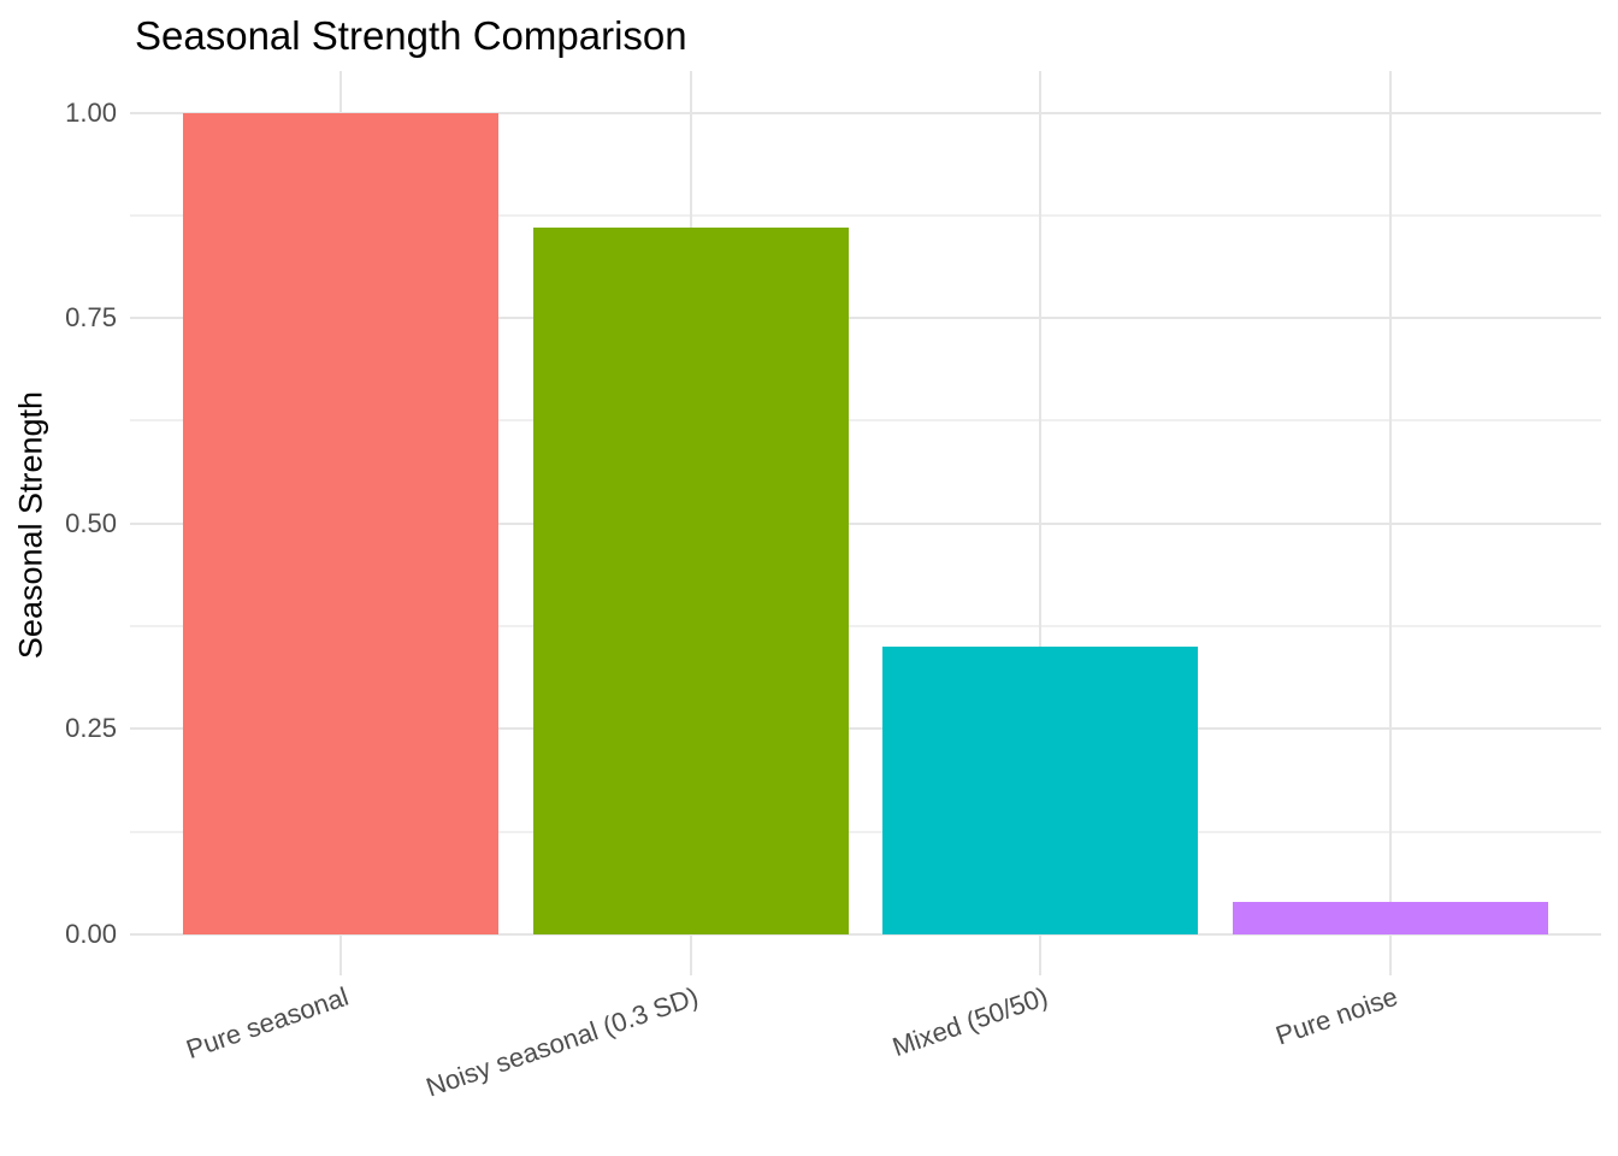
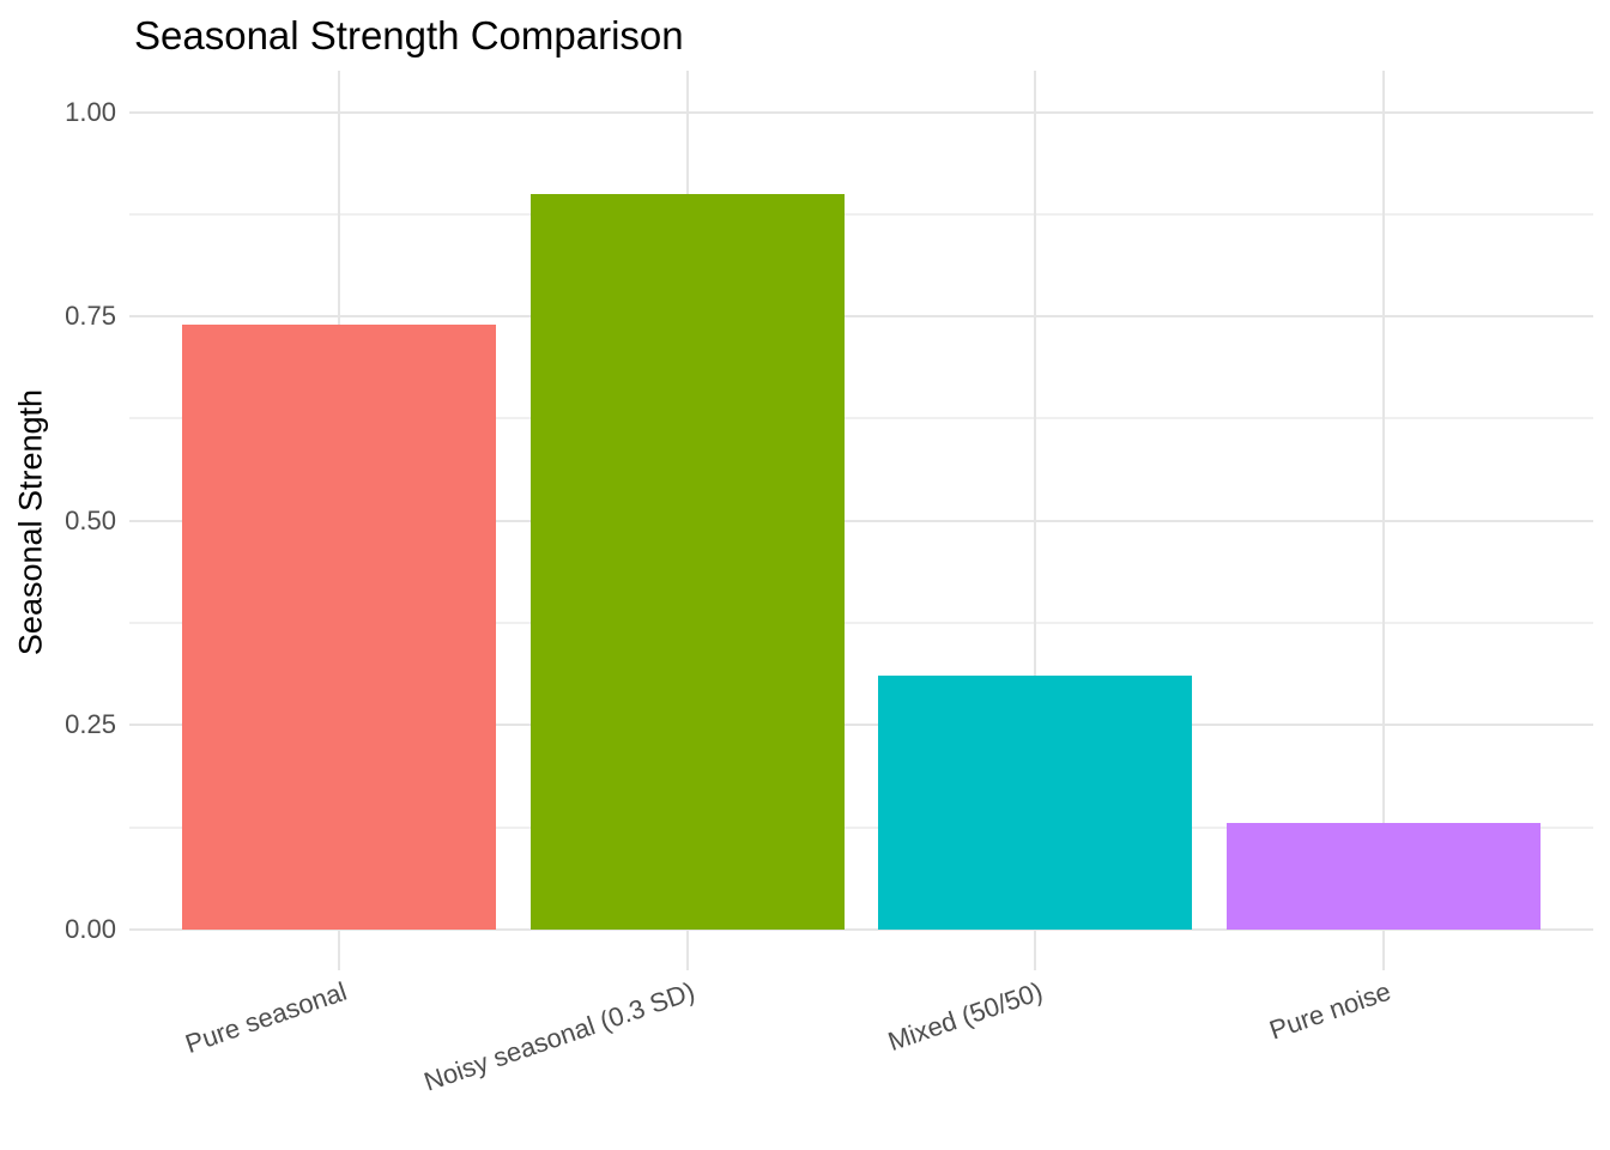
Pure seasonal: 1.00 -> 0.74
Noisy seasonal (0.3 SD): 0.86 -> 0.90
Mixed (50/50): 0.35 -> 0.31
Pure noise: 0.04 -> 0.13
